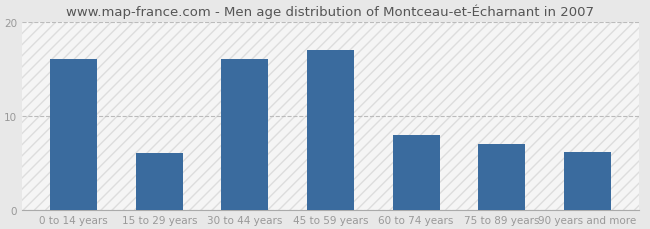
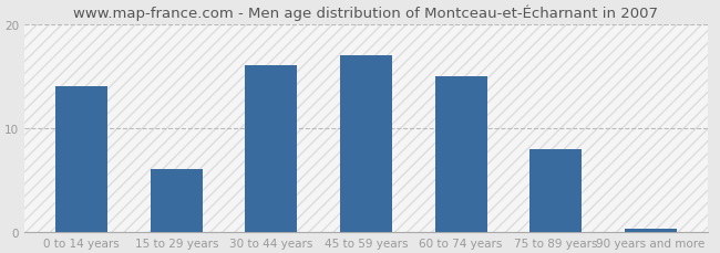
0 to 14 years: 16.0 -> 14.0
60 to 74 years: 8.0 -> 15.0
75 to 89 years: 7.0 -> 8.0
90 years and more: 6.2 -> 0.3
